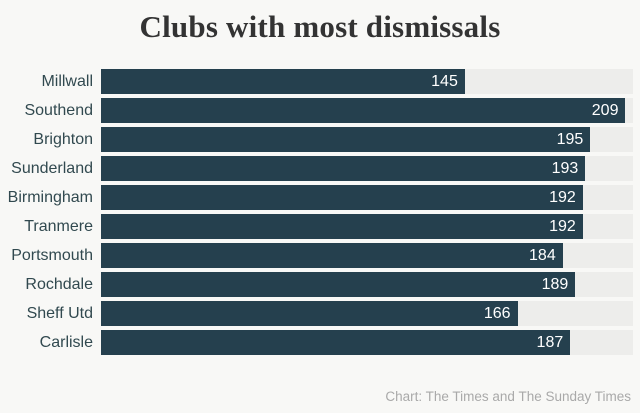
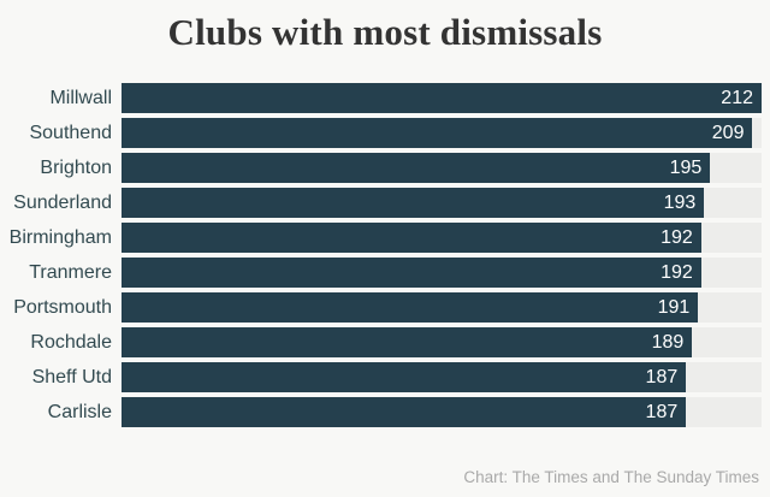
Millwall: 145 -> 212
Portsmouth: 184 -> 191
Sheff Utd: 166 -> 187
